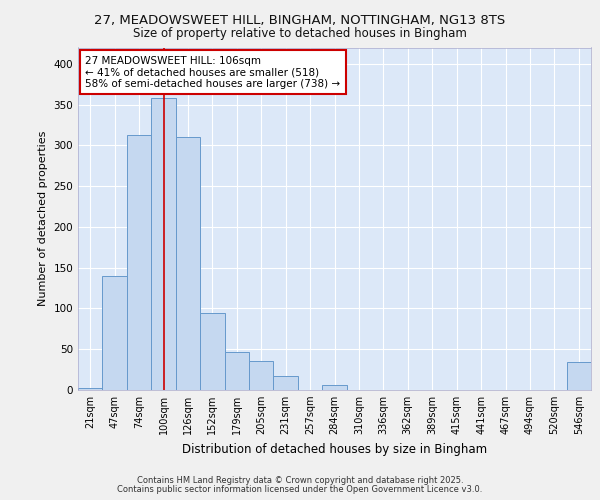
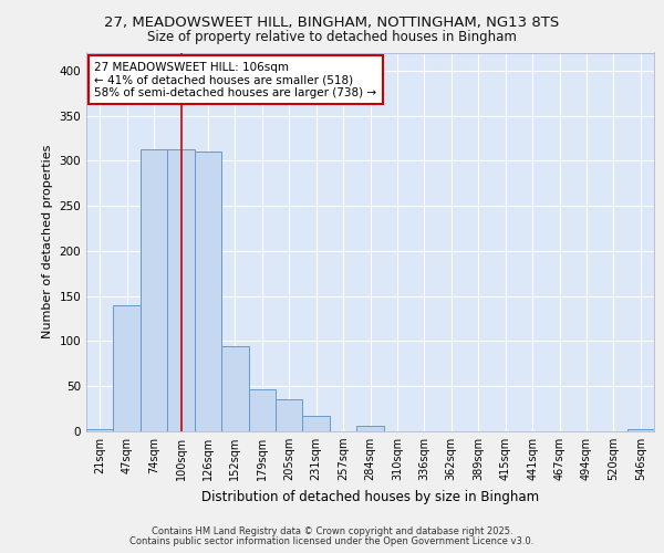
100sqm: 358 -> 313
546sqm: 34 -> 2
